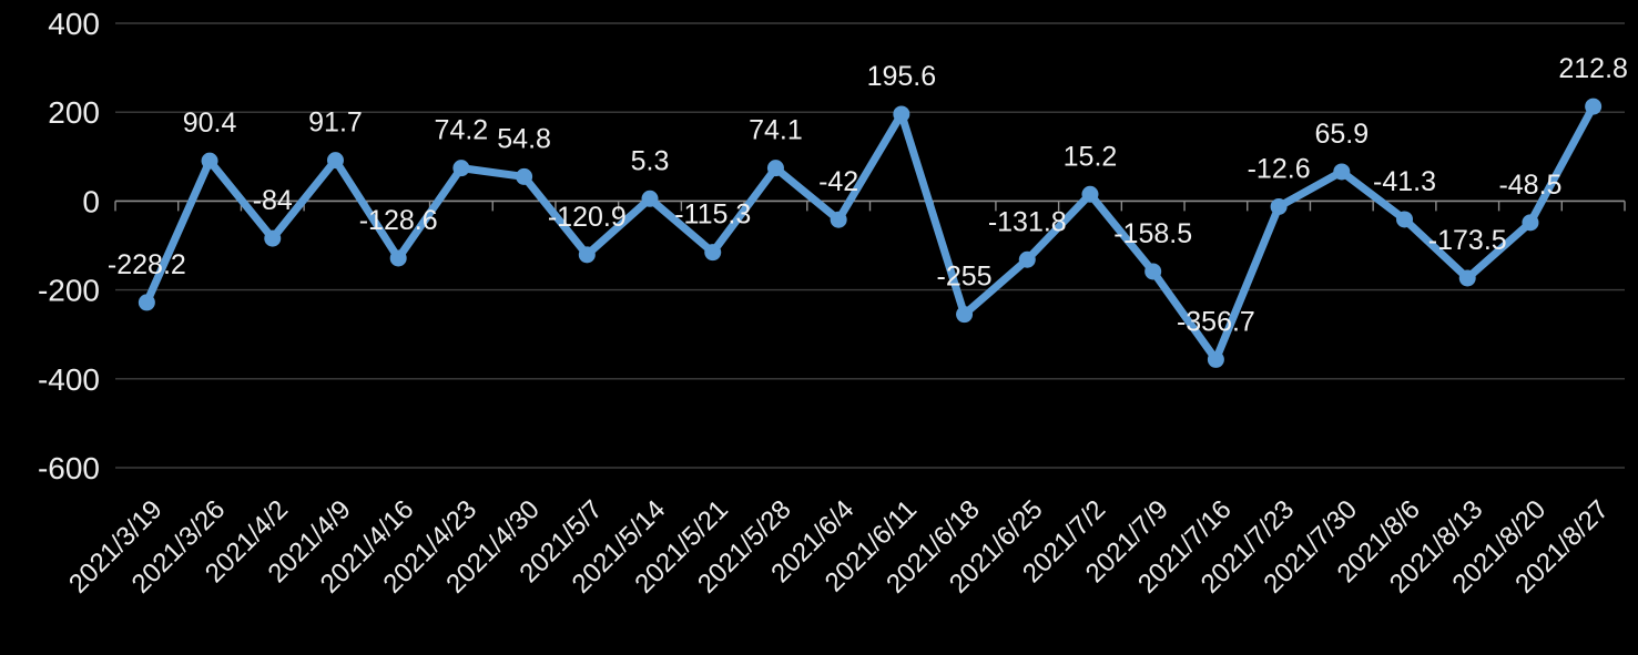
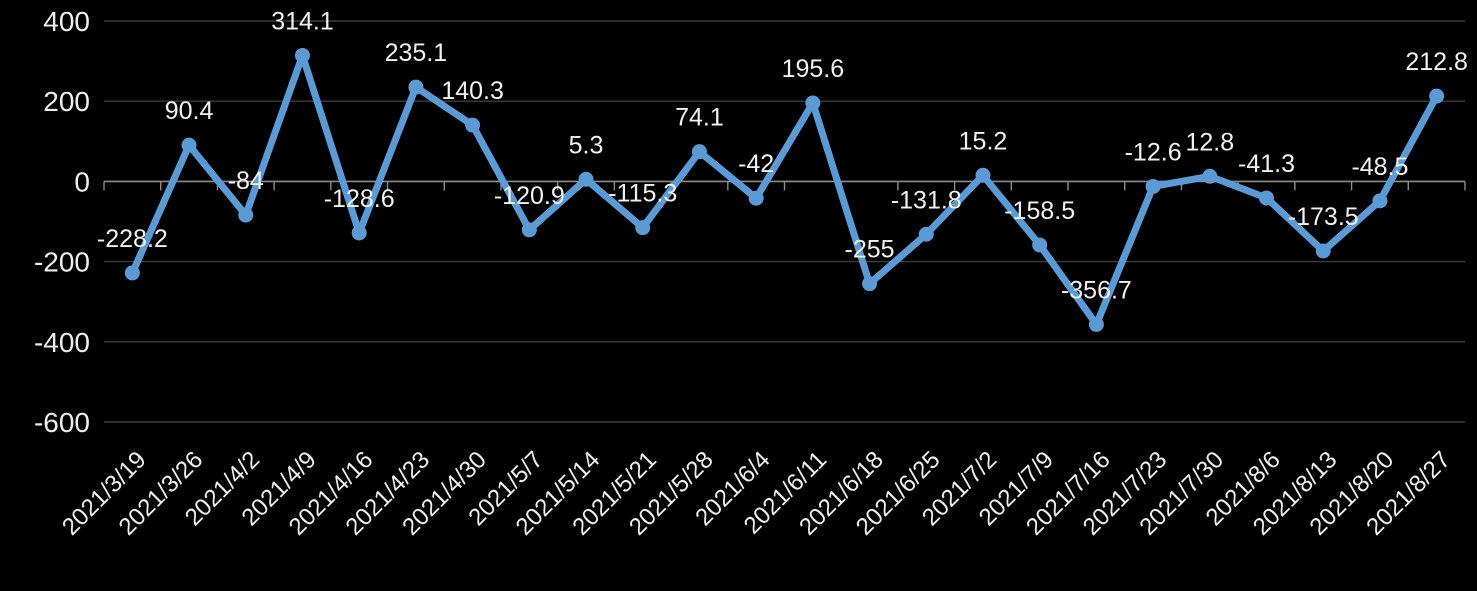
2021/4/9: 91.7 -> 314.1
2021/4/23: 74.2 -> 235.1
2021/4/30: 54.8 -> 140.3
2021/7/30: 65.9 -> 12.8
